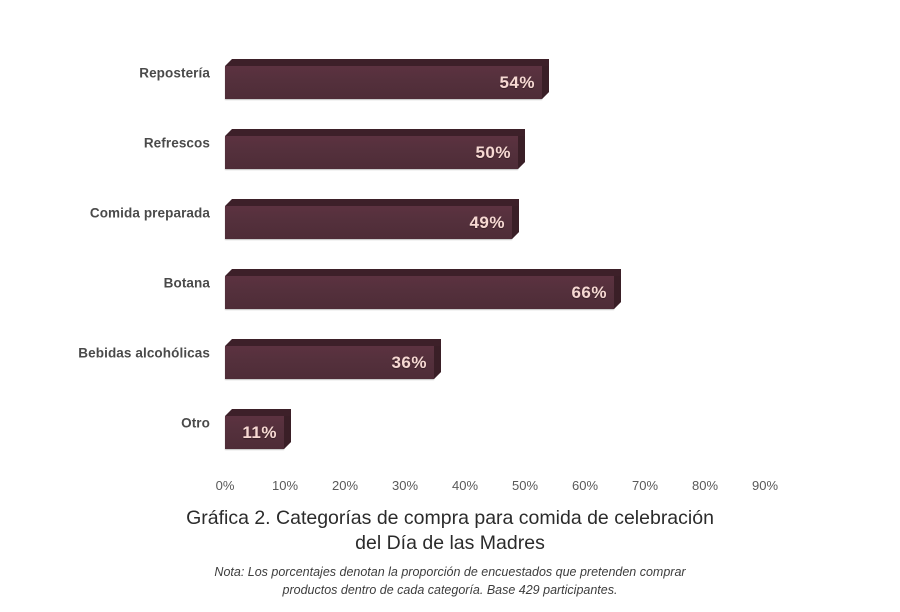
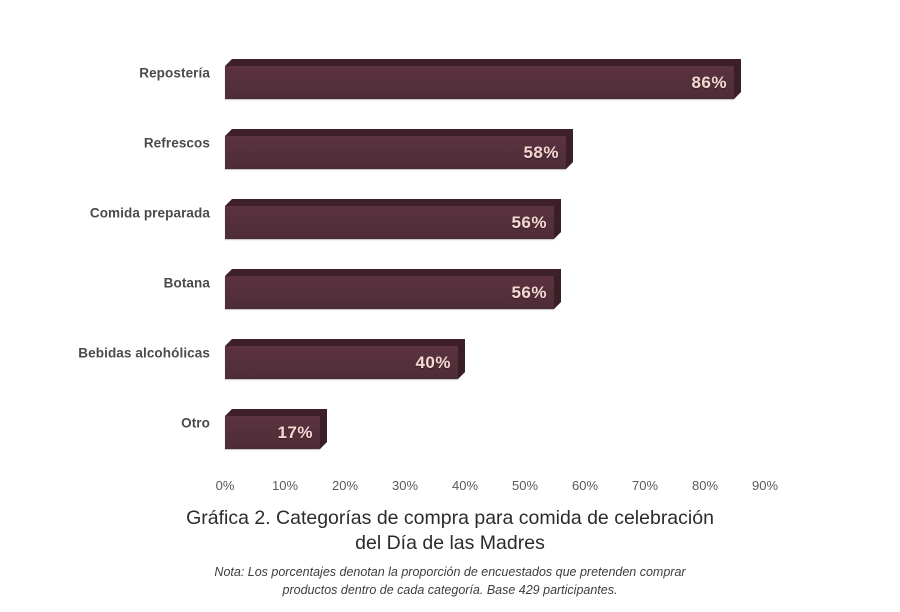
Repostería: 54% -> 86%
Refrescos: 50% -> 58%
Comida preparada: 49% -> 56%
Botana: 66% -> 56%
Bebidas alcohólicas: 36% -> 40%
Otro: 11% -> 17%
